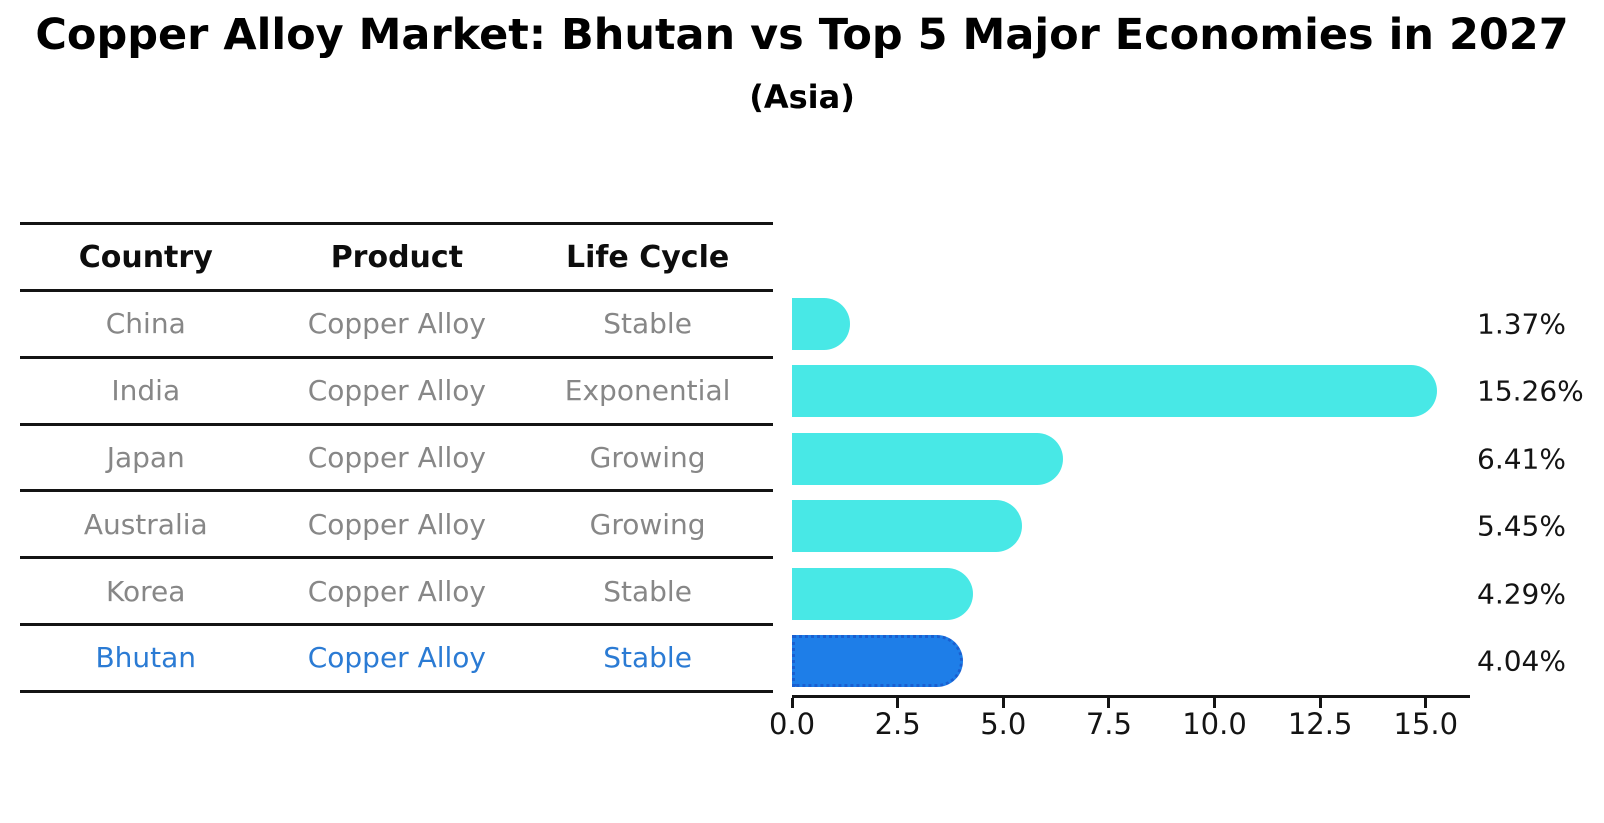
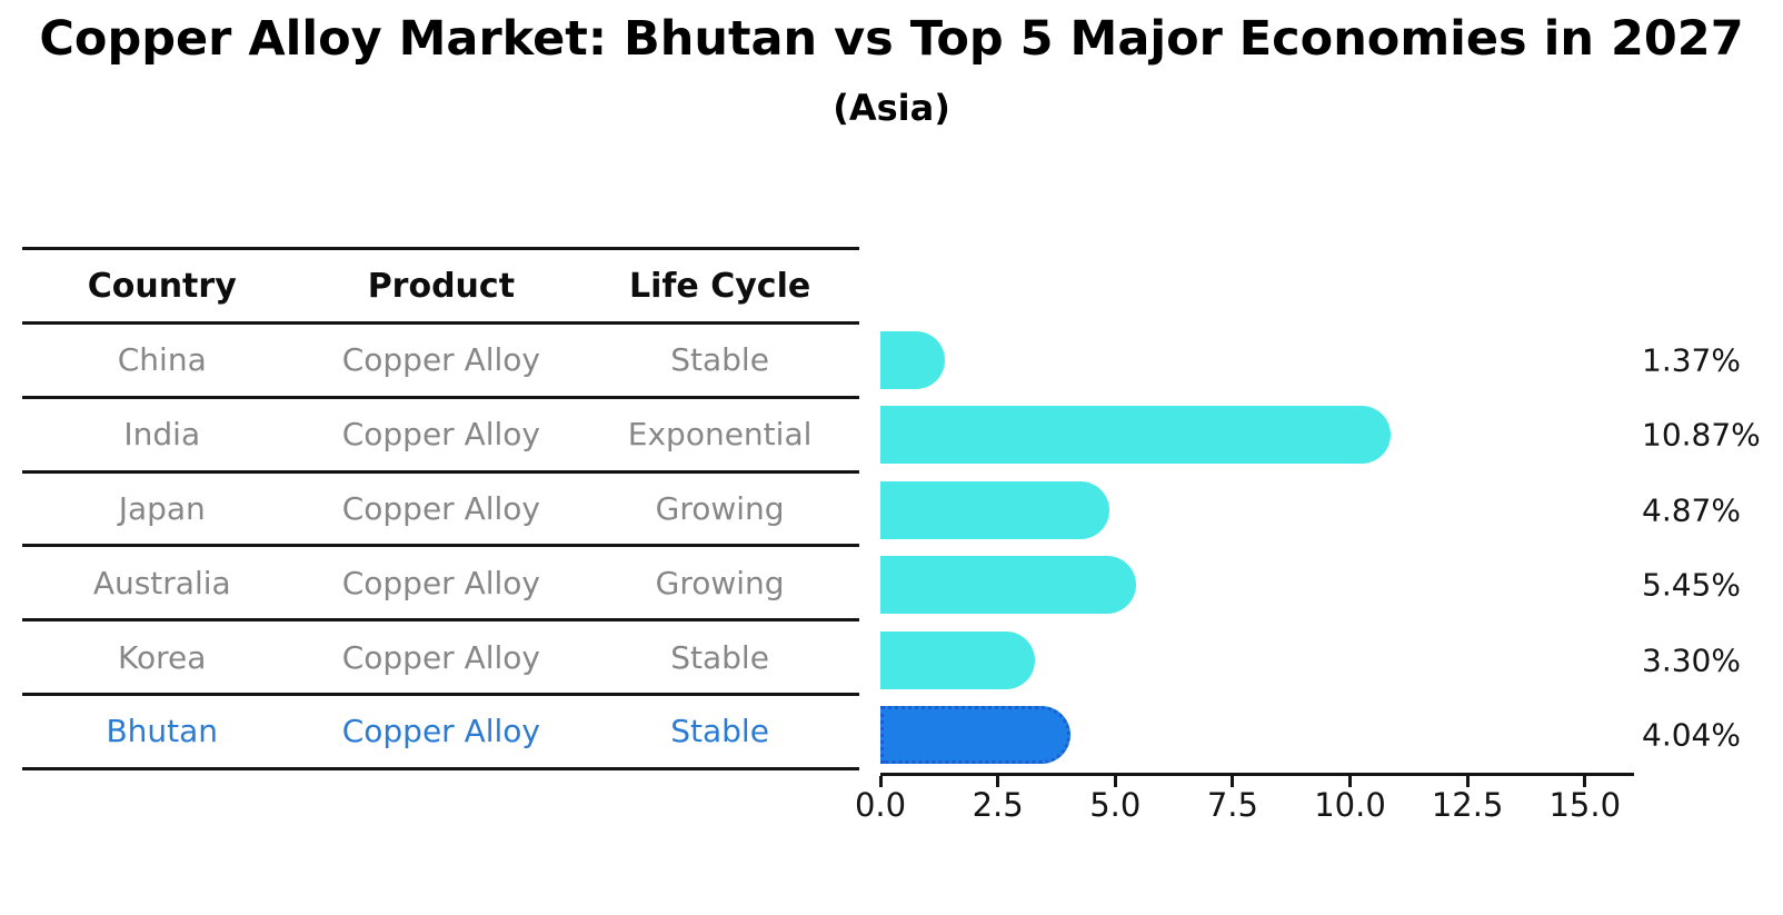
India: 15.26% -> 10.87%
Japan: 6.41% -> 4.87%
Korea: 4.29% -> 3.30%
